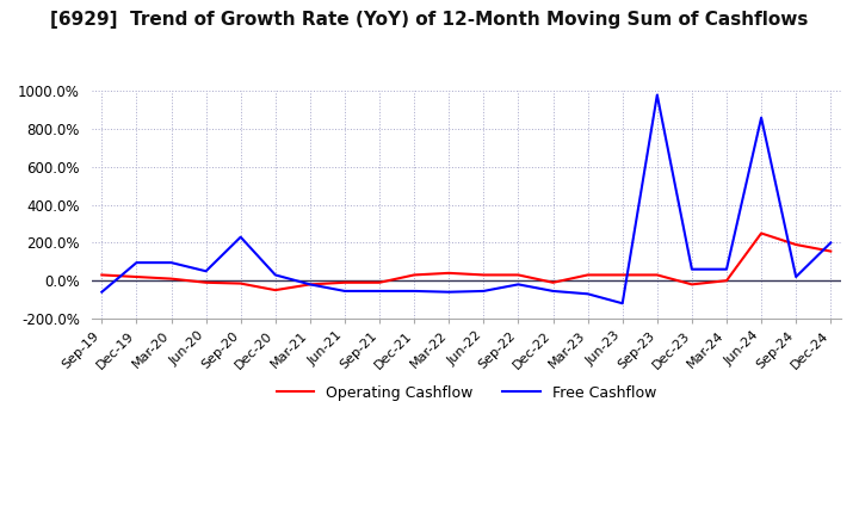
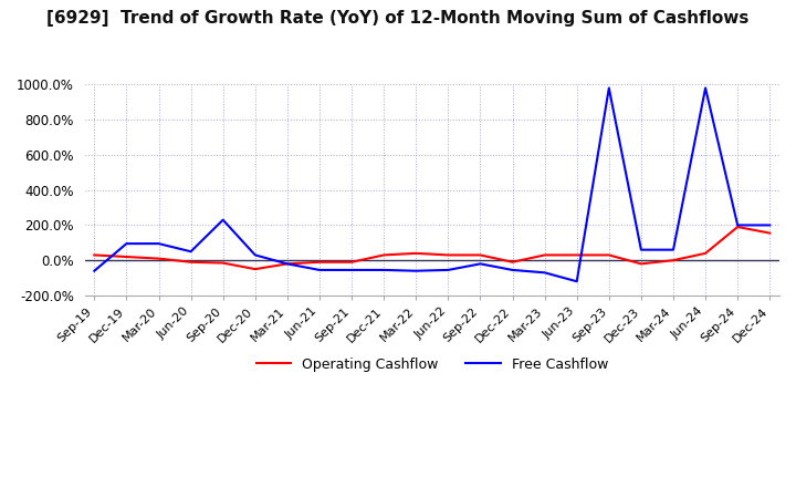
Operating Cashflow/Jun-24: 250% -> 40%
Free Cashflow/Jun-24: 860% -> 980%
Free Cashflow/Sep-24: 20% -> 200%
